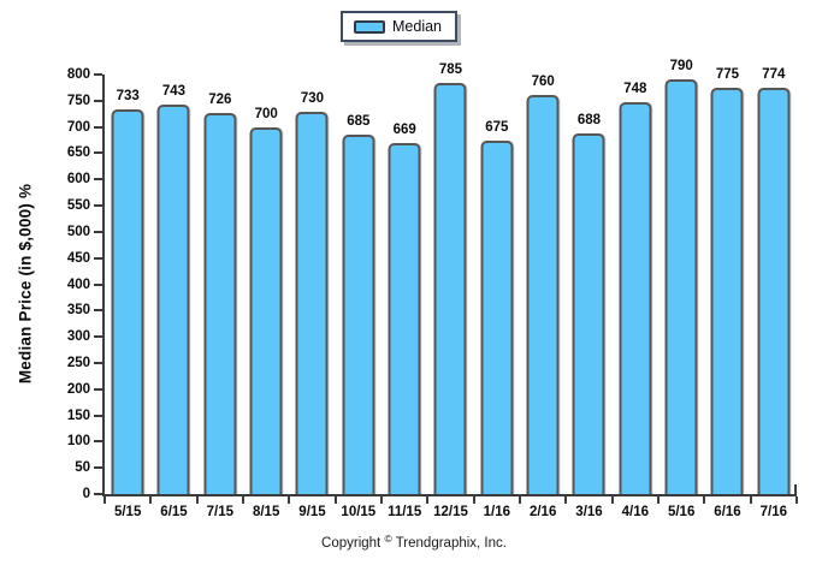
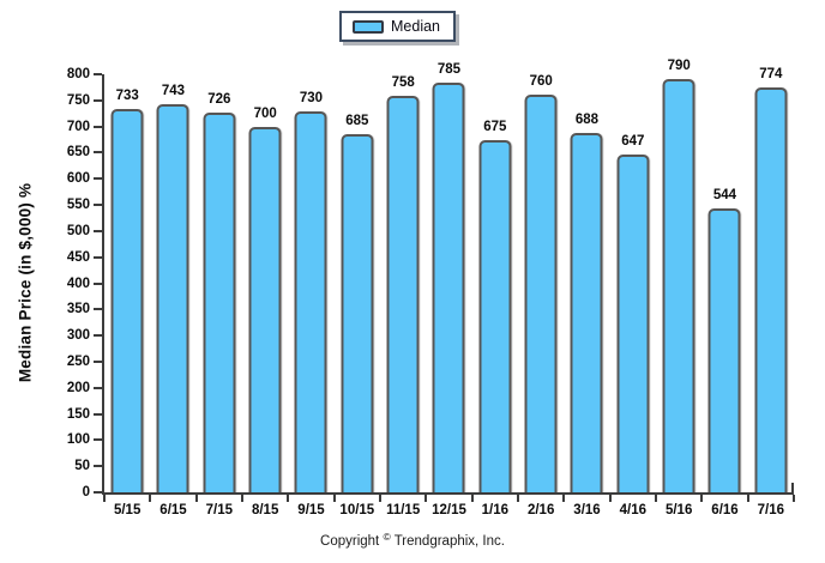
11/15: 669 -> 758
4/16: 748 -> 647
6/16: 775 -> 544
